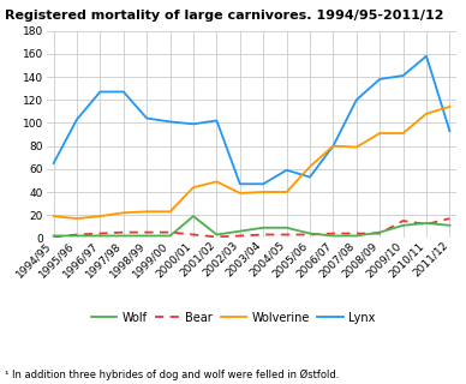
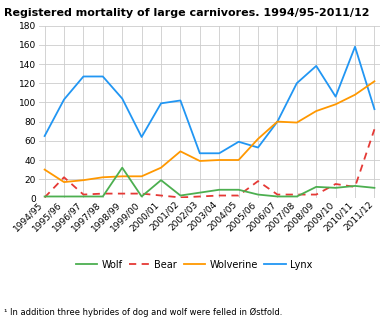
Wolverine/1994/95: 19 -> 30
Bear/1995/96: 3 -> 22
Wolf/1998/99: 2 -> 32
Lynx/1999/00: 101 -> 64
Wolverine/2000/01: 44 -> 32
Bear/2005/06: 3 -> 18
Wolf/2008/09: 5 -> 12
Wolverine/2009/10: 91 -> 98
Lynx/2009/10: 141 -> 106
Bear/2011/12: 17 -> 72
Wolverine/2011/12: 114 -> 122
